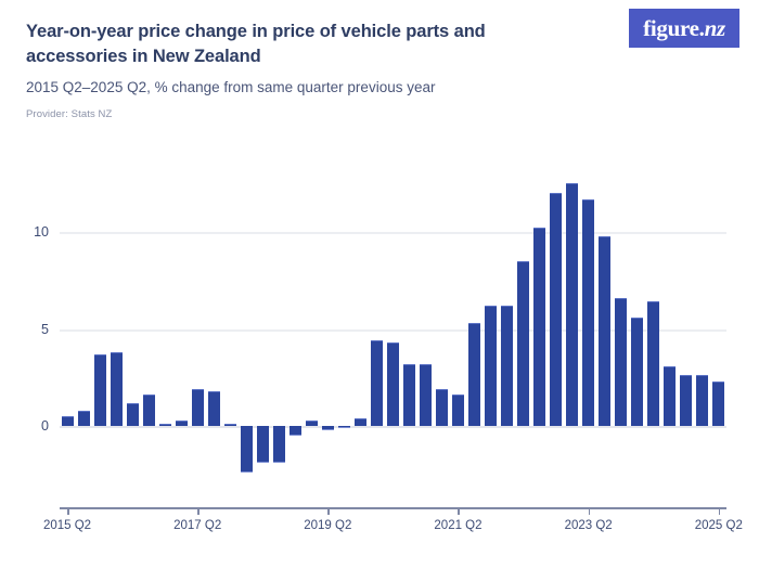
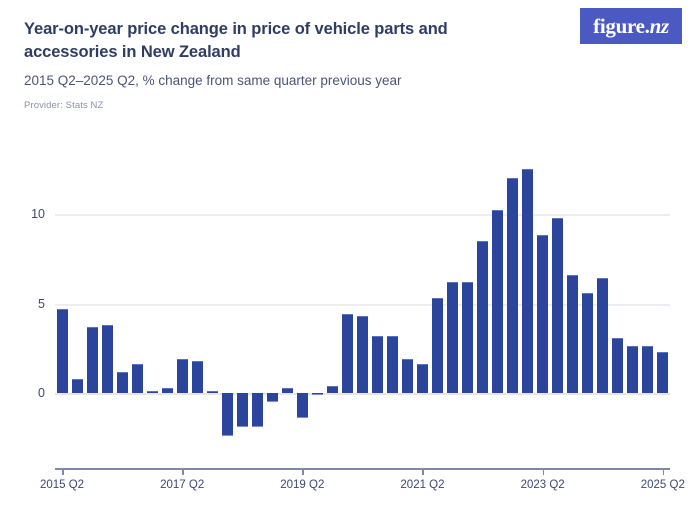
2015 Q2: 0.5 -> 4.7
2019 Q2: -0.2 -> -1.4
2023 Q2: 11.7 -> 8.8
